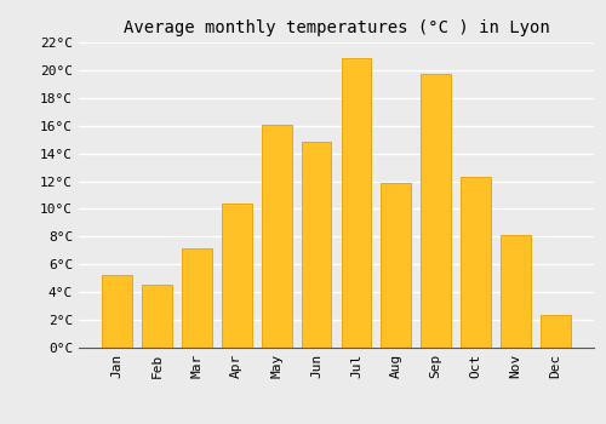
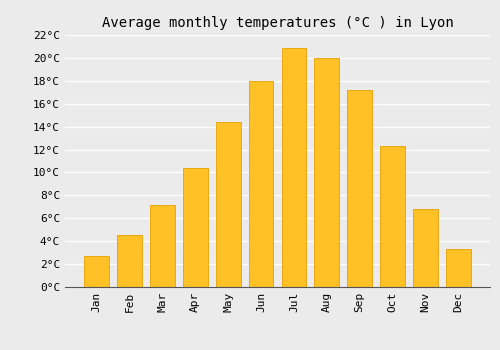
Jan: 5.2°C -> 2.7°C
May: 16.1°C -> 14.4°C
Jun: 14.8°C -> 18.0°C
Aug: 11.9°C -> 20.0°C
Sep: 19.7°C -> 17.2°C
Nov: 8.1°C -> 6.8°C
Dec: 2.4°C -> 3.3°C
